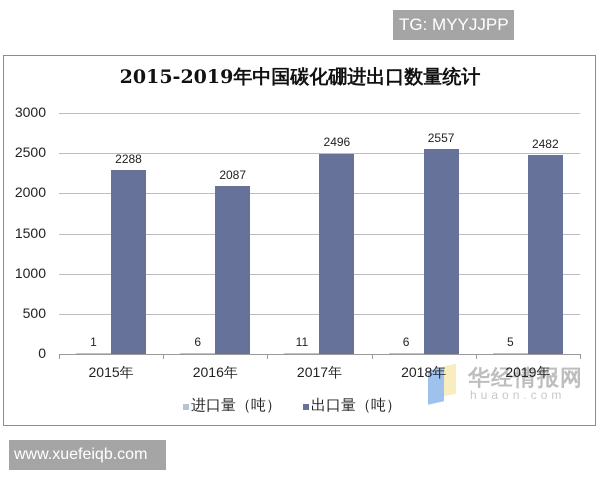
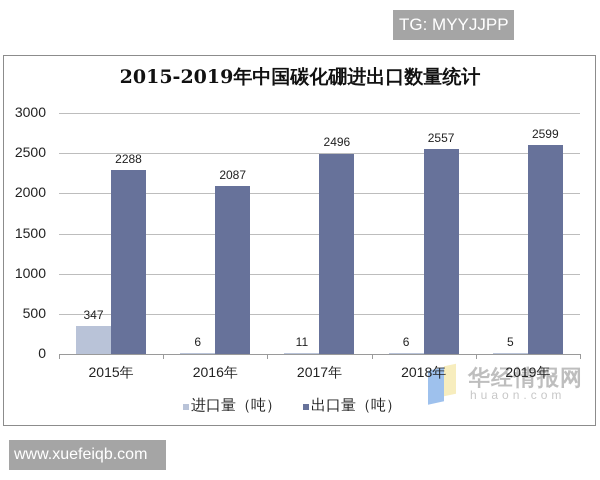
进口量（吨）/2015年: 1 -> 347
出口量（吨）/2019年: 2482 -> 2599
